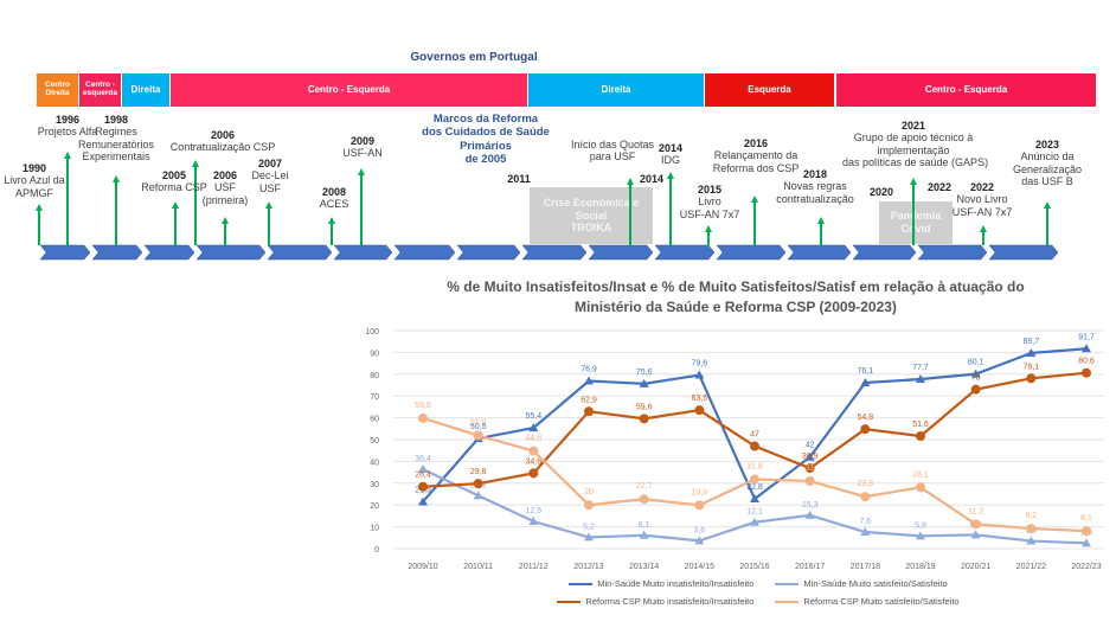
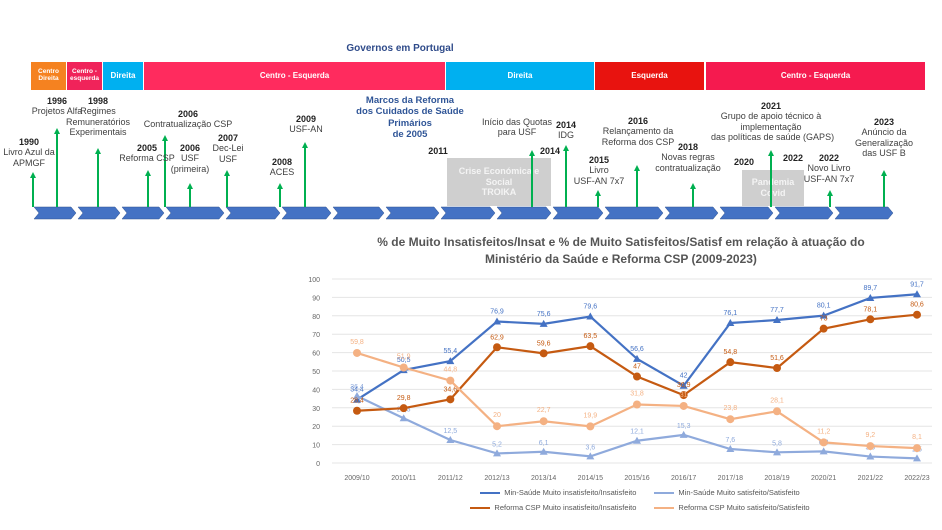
Min-Saúde Muito insatisfeito/Insatisfeito/2009/10: 21,5 -> 34,4
Min-Saúde Muito insatisfeito/Insatisfeito/2015/16: 22,8 -> 56,6
